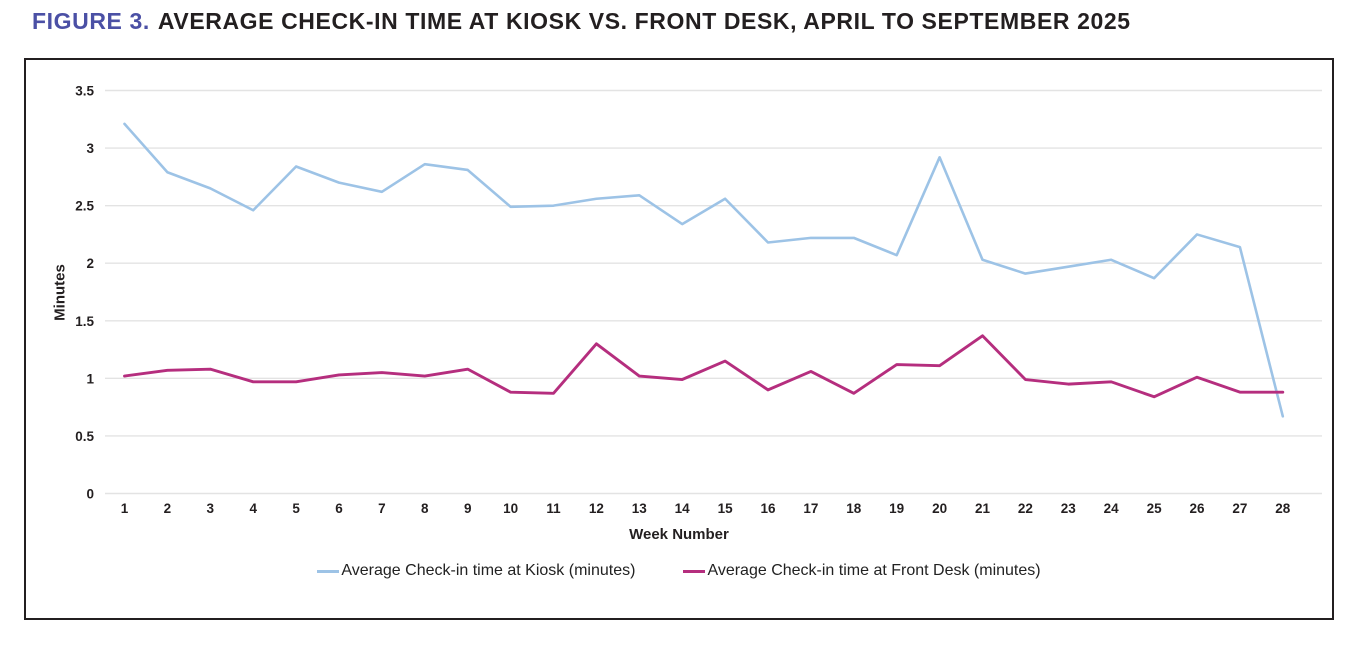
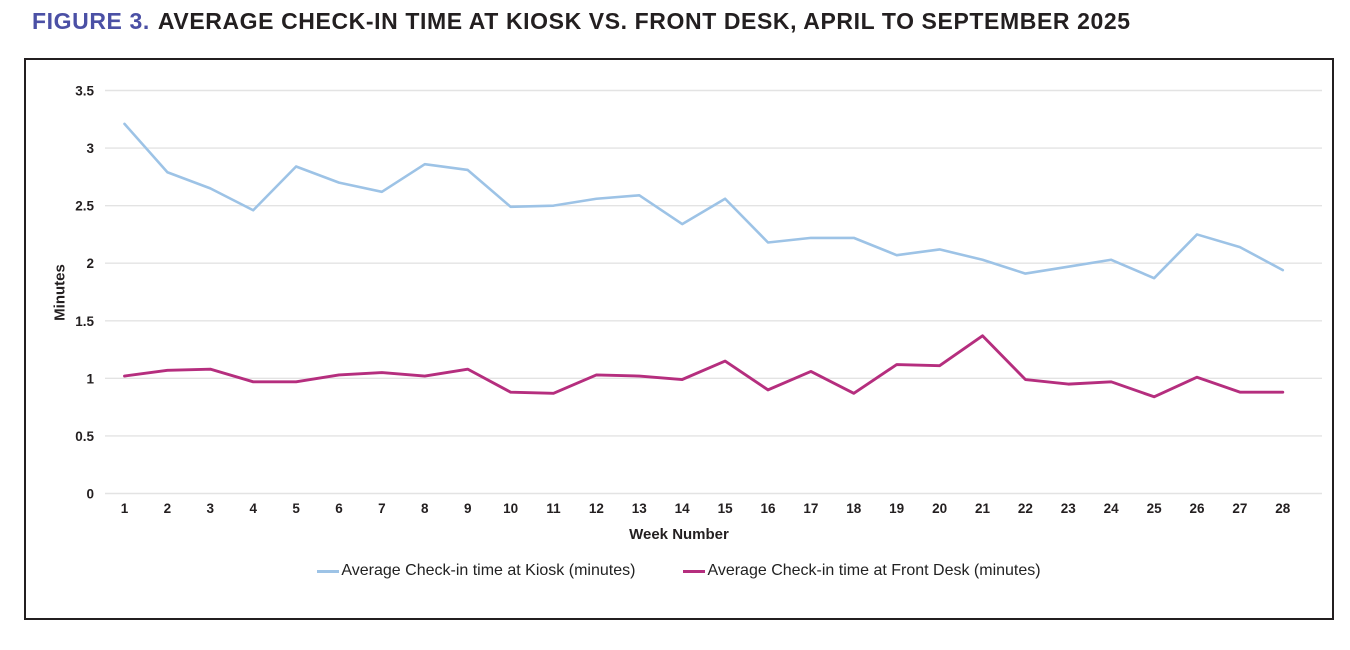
Average Check-in time at Front Desk (minutes)/12: 1.30 -> 1.03
Average Check-in time at Kiosk (minutes)/20: 2.92 -> 2.12
Average Check-in time at Kiosk (minutes)/28: 0.67 -> 1.94
